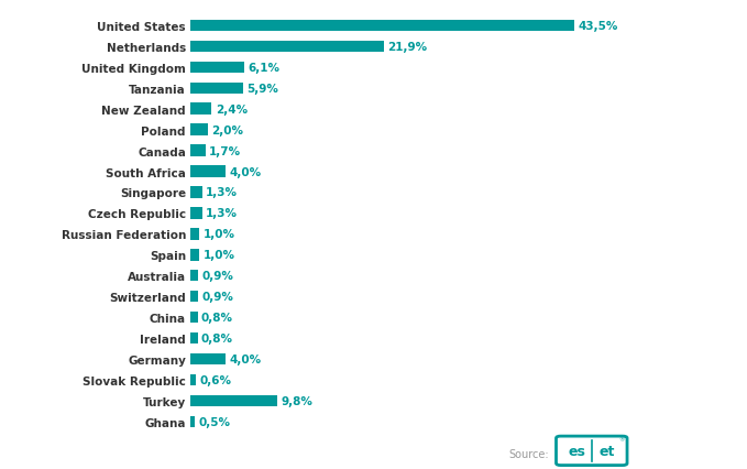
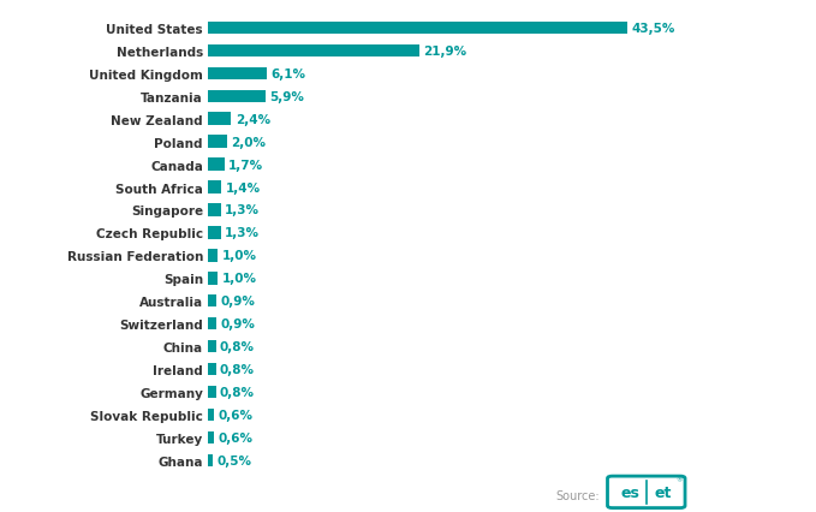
South Africa: 4,0% -> 1,4%
Germany: 4,0% -> 0,8%
Turkey: 9,8% -> 0,6%
